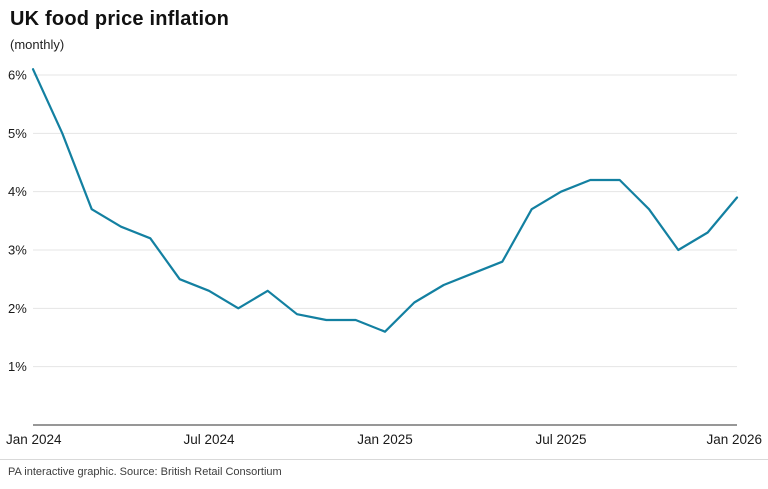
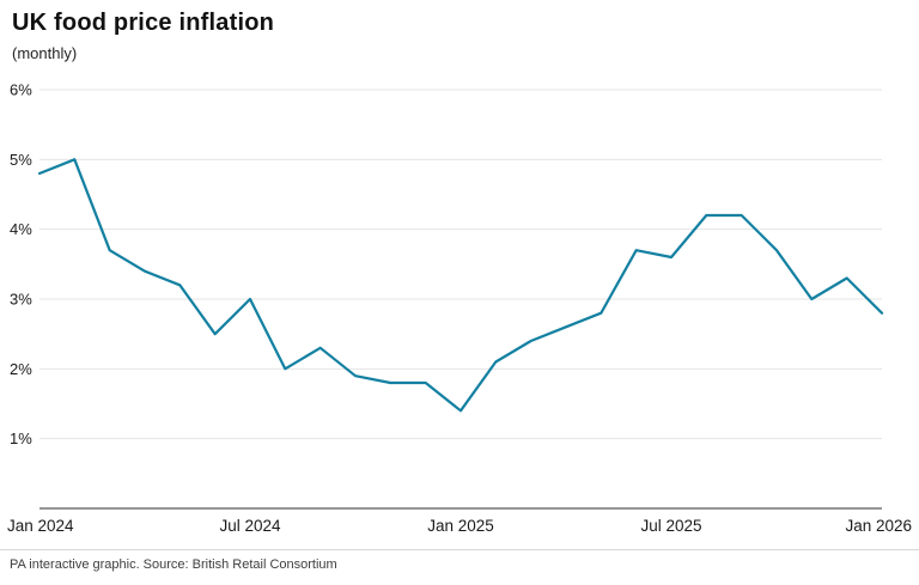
Jan 2024: 6.1% -> 4.8%
Jul 2024: 2.3% -> 3.0%
Jan 2025: 1.6% -> 1.4%
Jul 2025: 4.0% -> 3.6%
Jan 2026: 3.9% -> 2.8%
